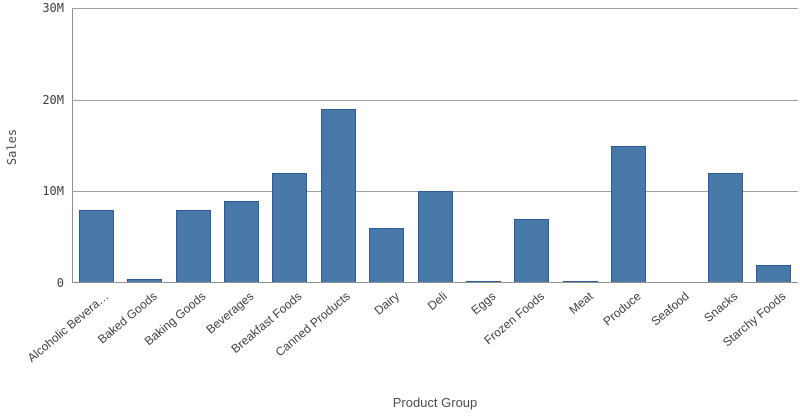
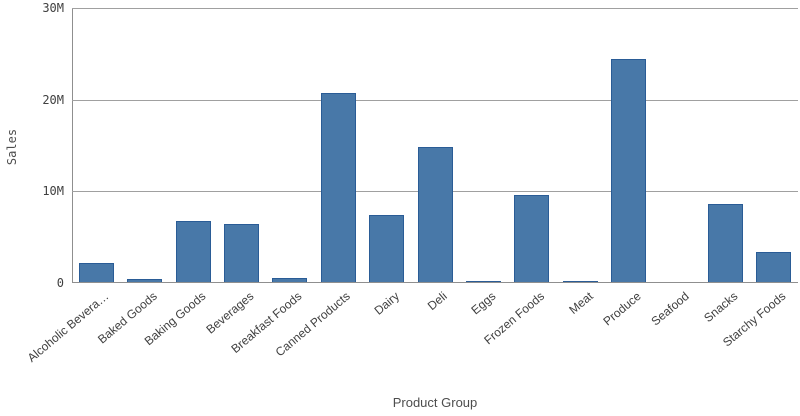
Alcoholic Bevera…: 8M -> 2M
Baking Goods: 8M -> 7M
Beverages: 9M -> 6M
Breakfast Foods: 12M -> 1M
Canned Products: 19M -> 21M
Dairy: 6M -> 7M
Deli: 10M -> 15M
Frozen Foods: 7M -> 10M
Produce: 15M -> 24M
Snacks: 12M -> 9M
Starchy Foods: 2M -> 3M
